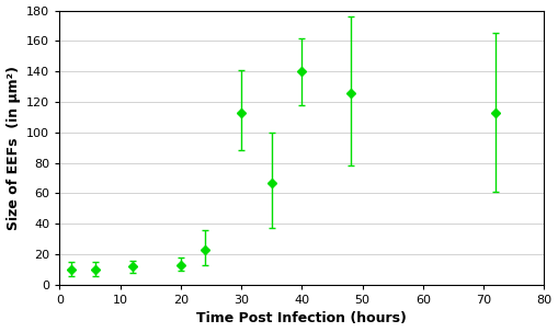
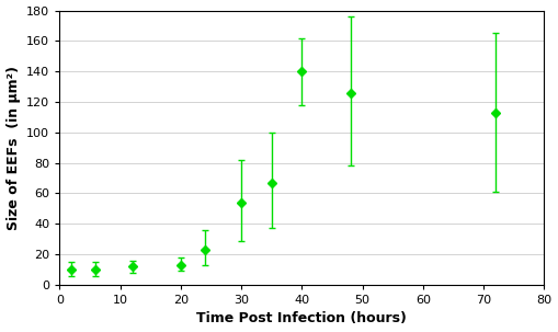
30: 113 -> 54
